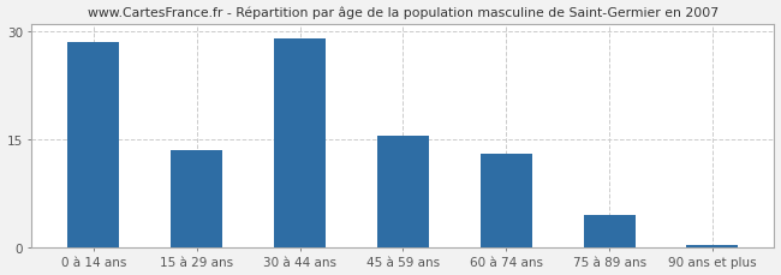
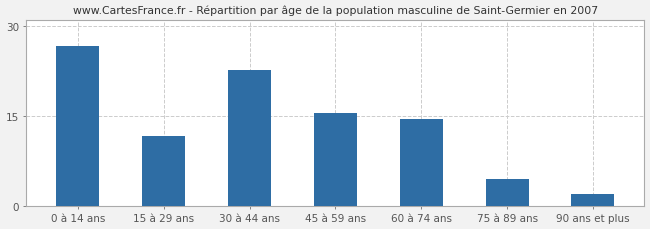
0 à 14 ans: 28.5 -> 26.6
15 à 29 ans: 13.5 -> 11.6
30 à 44 ans: 29.0 -> 22.6
60 à 74 ans: 13.0 -> 14.4
90 ans et plus: 0.3 -> 2.0
